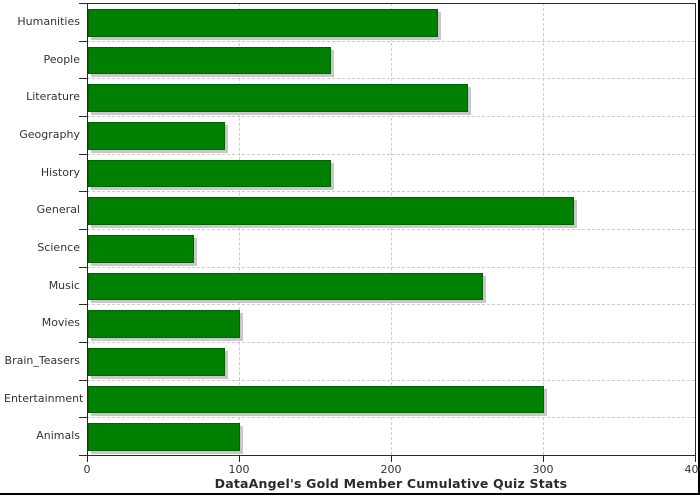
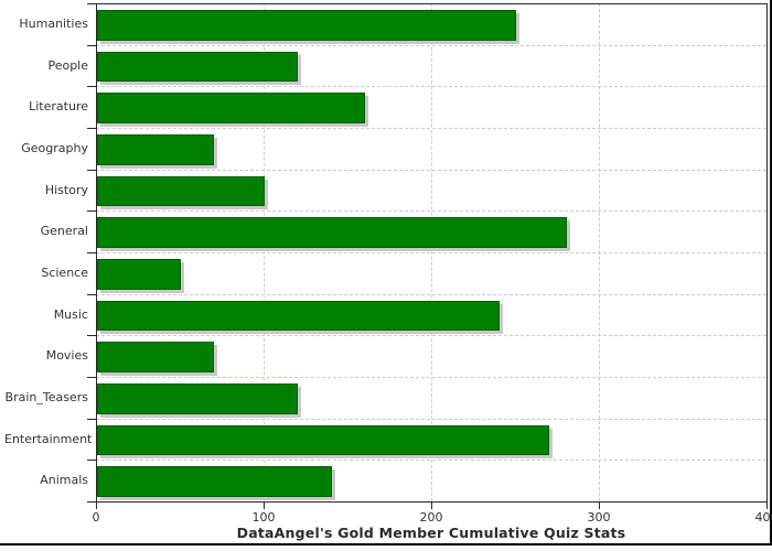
Humanities: 230 -> 250
People: 160 -> 120
Literature: 250 -> 160
Geography: 90 -> 70
History: 160 -> 100
General: 320 -> 280
Science: 70 -> 50
Music: 260 -> 240
Movies: 100 -> 70
Brain_Teasers: 90 -> 120
Entertainment: 300 -> 270
Animals: 100 -> 140
